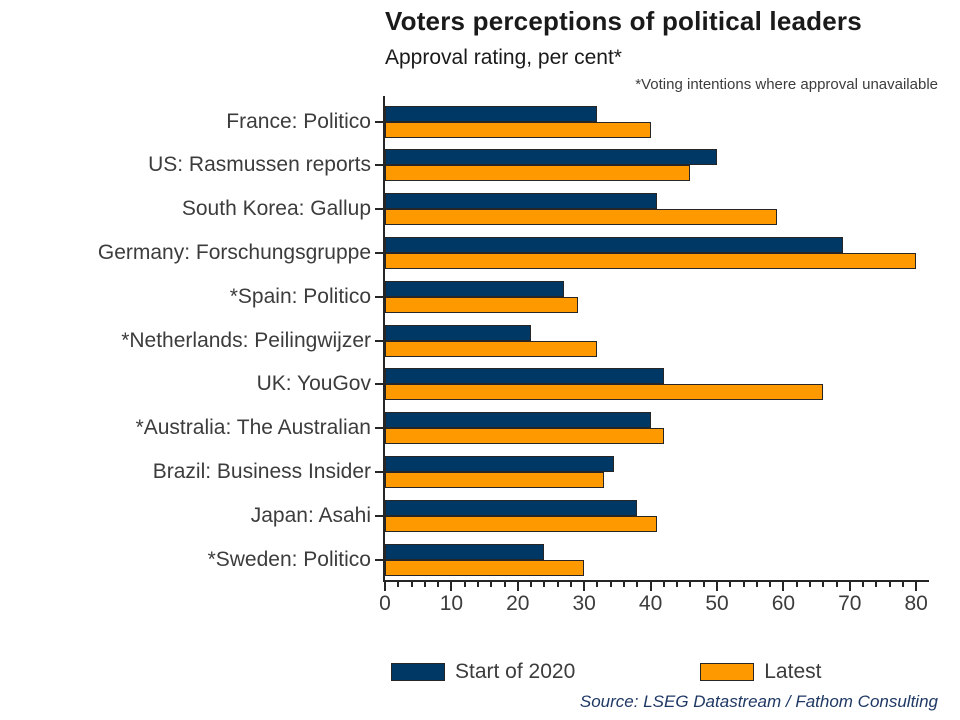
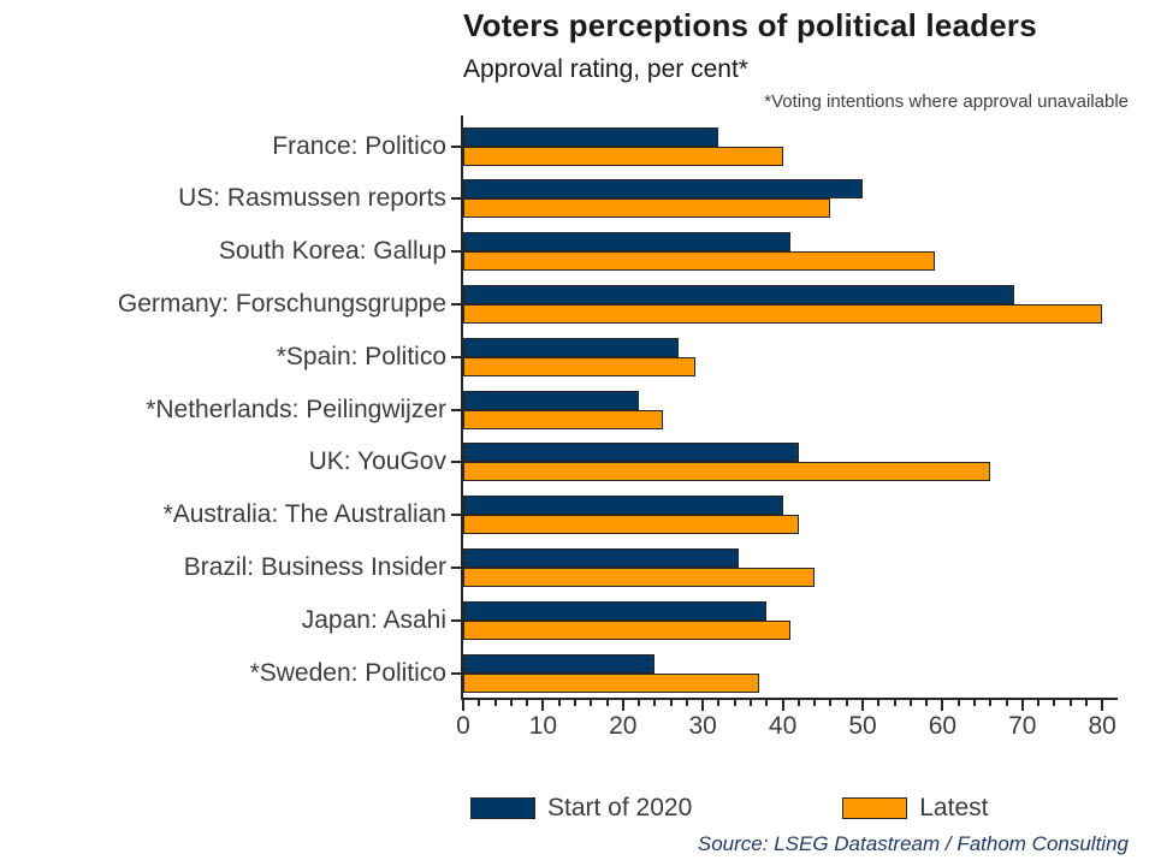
Latest/*Netherlands: Peilingwijzer: 32 -> 25
Latest/Brazil: Business Insider: 33 -> 44
Latest/*Sweden: Politico: 30 -> 37
